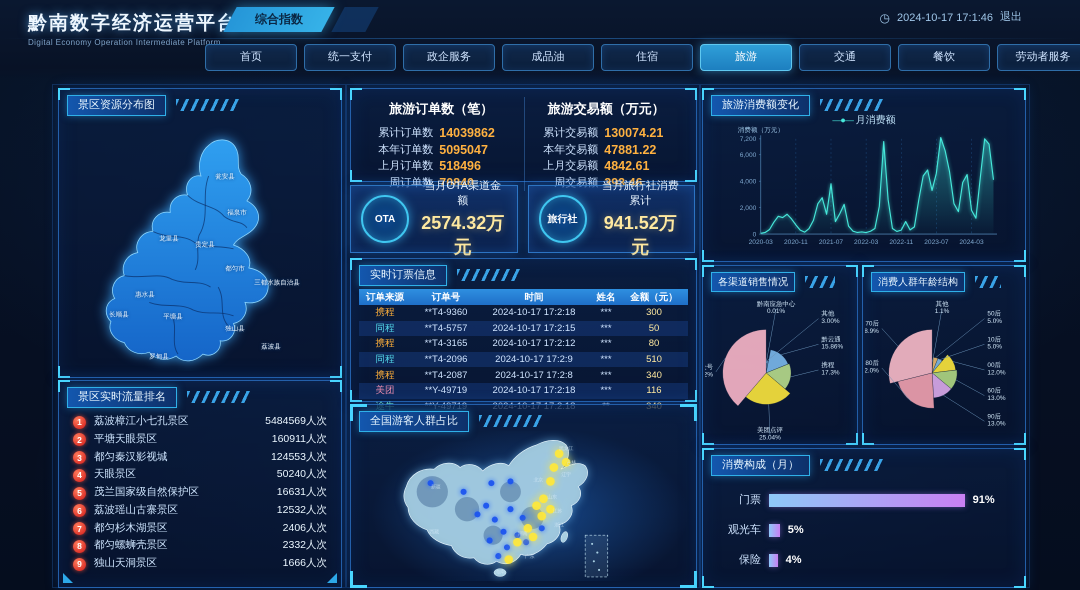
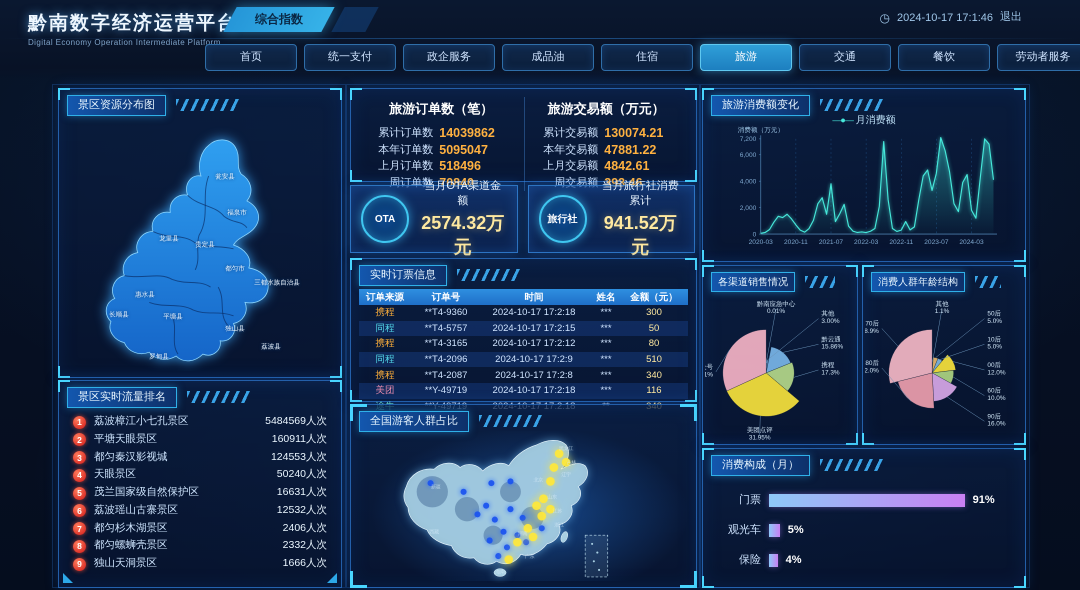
各渠道销售情况/美团点评: 25.04% -> 31.95%
各渠道销售情况/公众号: 38.72% -> 31.81%
消费人群年龄结构/60后: 13.0% -> 10.0%
消费人群年龄结构/90后: 13.0% -> 16.0%
